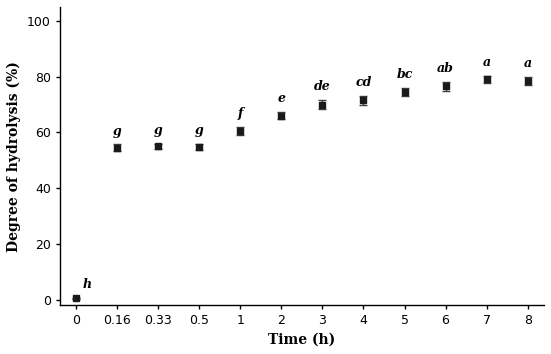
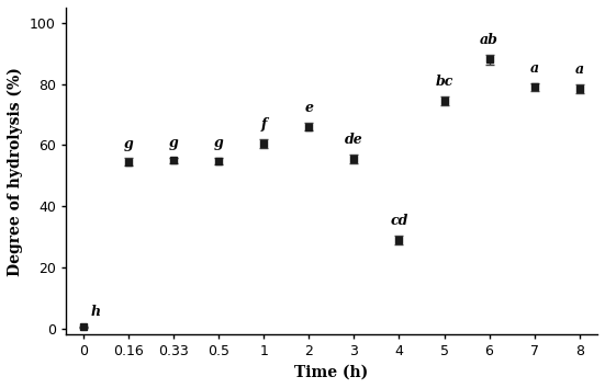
3: 70.0 -> 55.5
4: 71.5 -> 29.0
6: 76.5 -> 88.0
